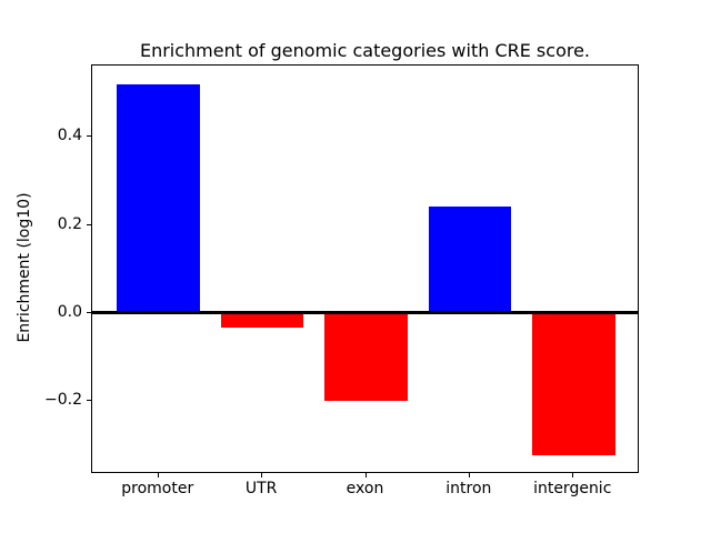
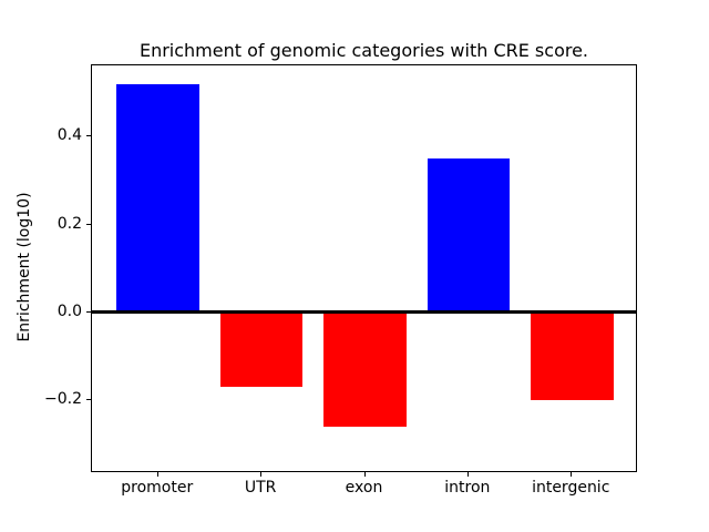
UTR: -0.03 -> -0.17
exon: -0.20 -> -0.26
intron: 0.24 -> 0.35
intergenic: -0.32 -> -0.20
